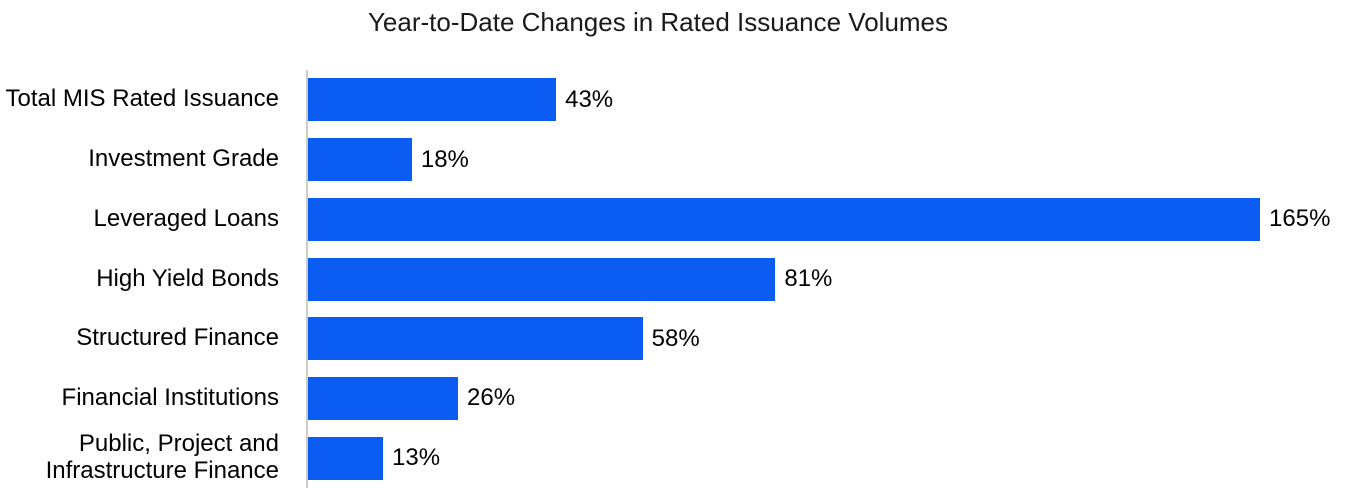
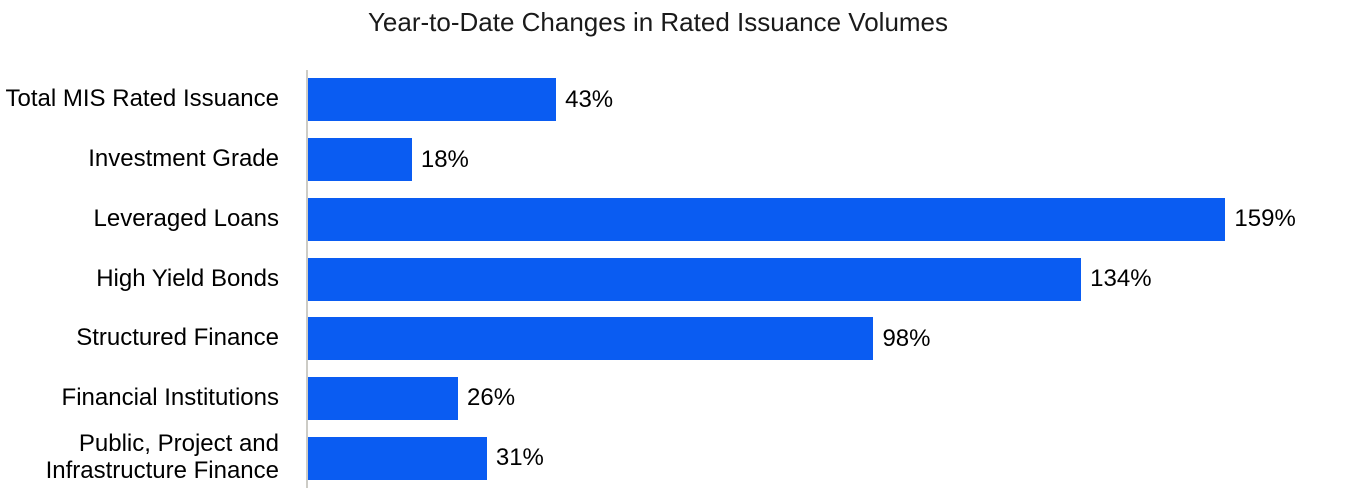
Leveraged Loans: 165% -> 159%
High Yield Bonds: 81% -> 134%
Structured Finance: 58% -> 98%
Public, Project and Infrastructure Finance: 13% -> 31%
